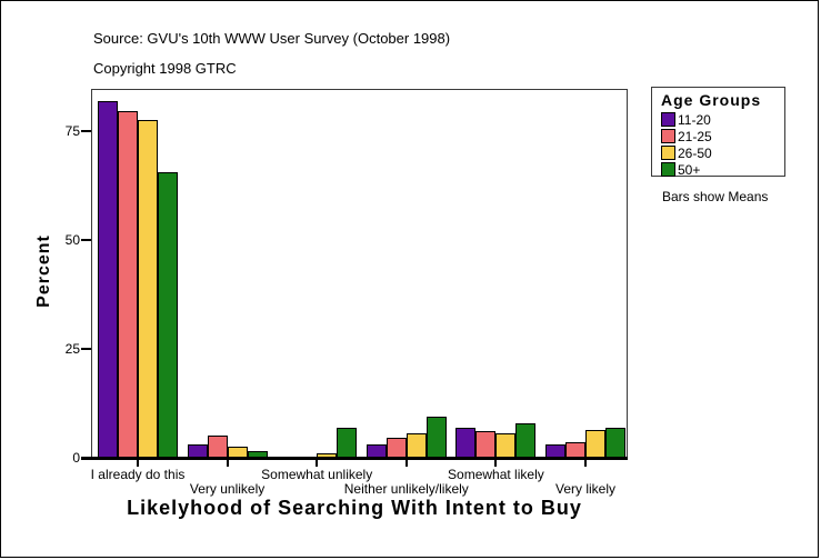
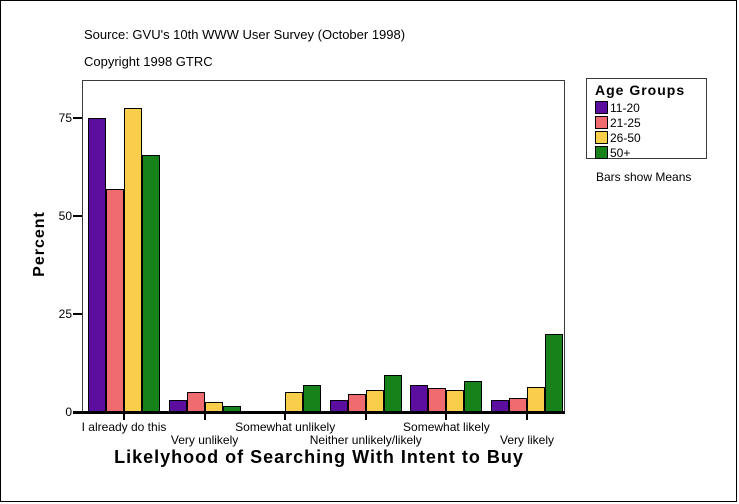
11-20/I already do this: 82 -> 75
21-25/I already do this: 80 -> 57
26-50/Somewhat unlikely: 1 -> 5
50+/Very likely: 7 -> 20
